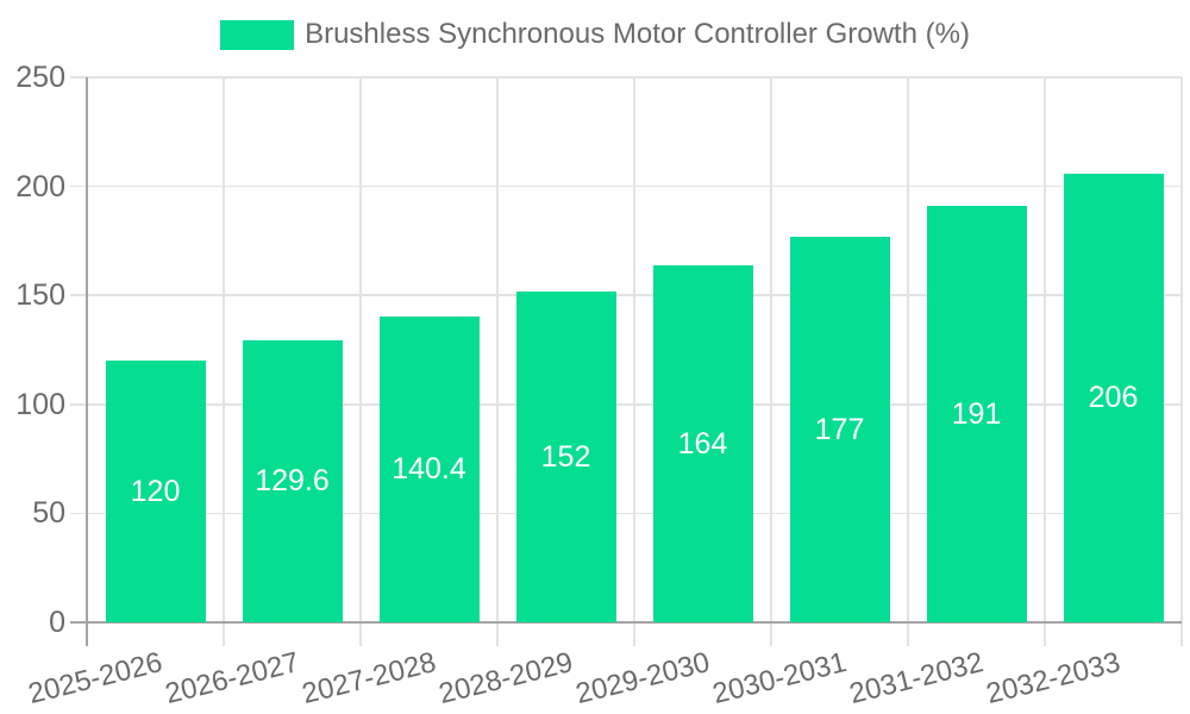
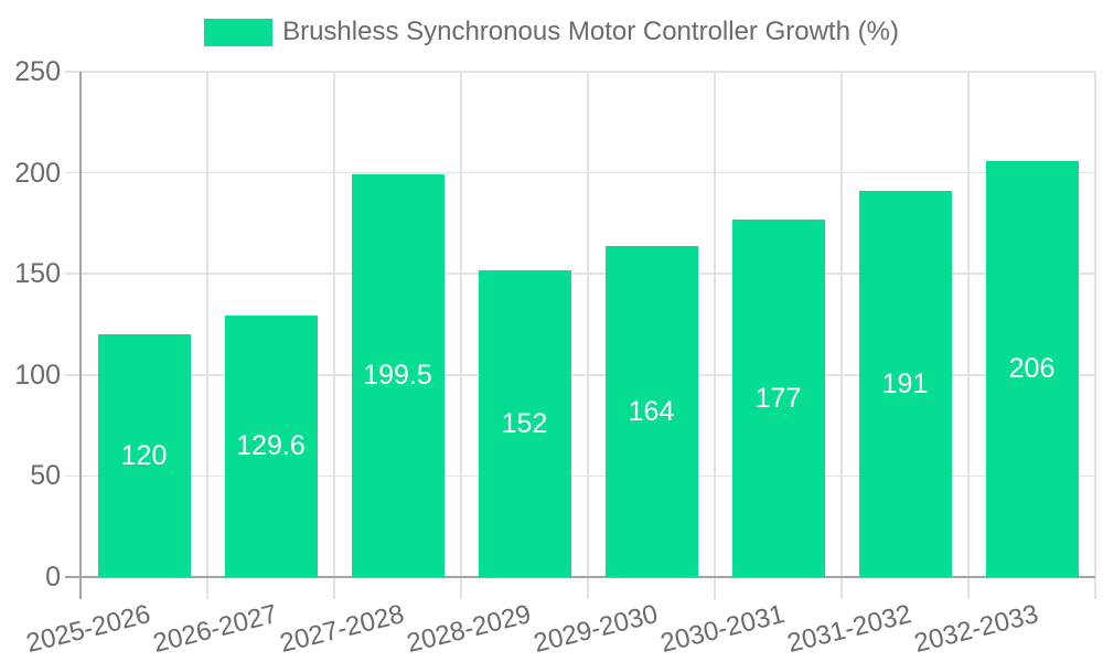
2027-2028: 140.4 -> 199.5
